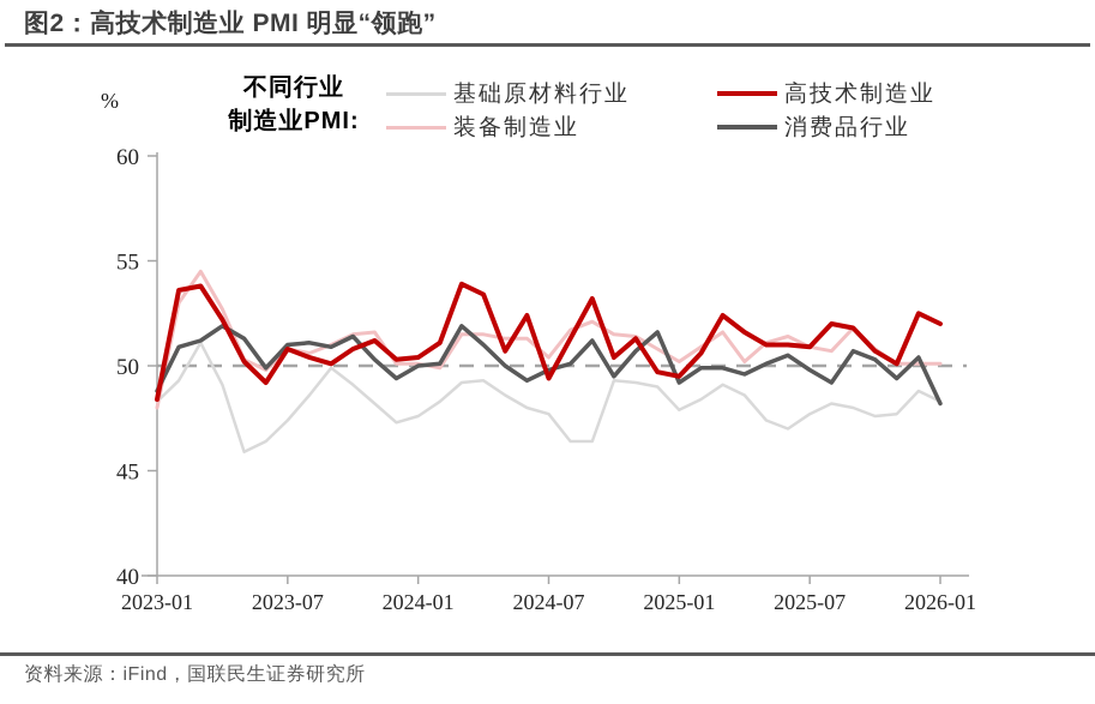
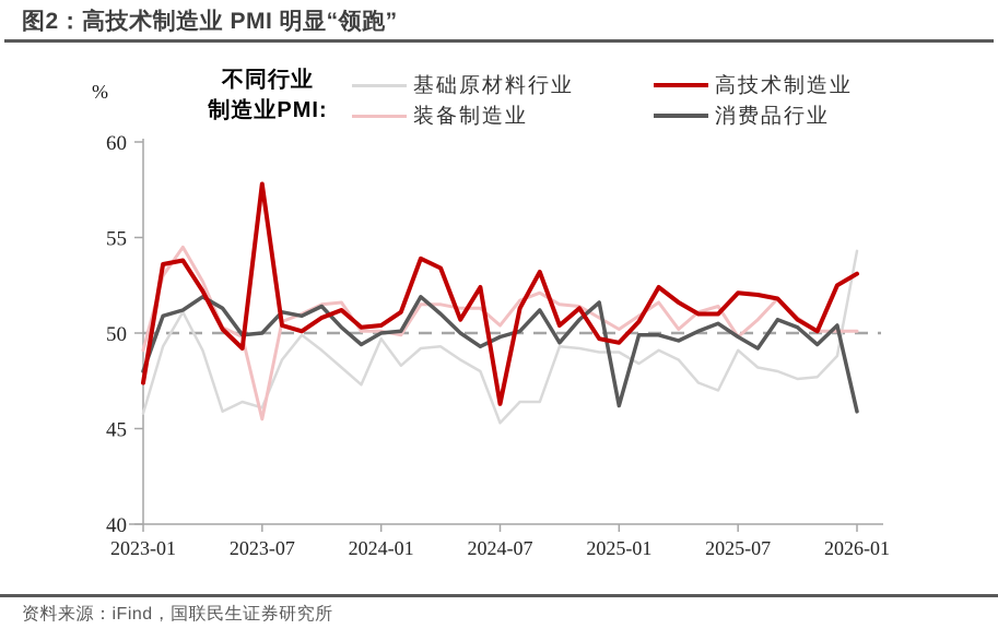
基础原材料行业/2023-01: 48.3 -> 45.8
装备制造业/2023-01: 48.0 -> 49.1
消费品行业/2023-01: 48.8 -> 48.0
高技术制造业/2023-01: 48.4 -> 47.4
基础原材料行业/2023-07: 47.4 -> 46.1
装备制造业/2023-07: 50.8 -> 45.5
消费品行业/2023-07: 51.0 -> 50.0
高技术制造业/2023-07: 50.8 -> 57.8
基础原材料行业/2024-01: 47.6 -> 49.7
基础原材料行业/2024-07: 47.7 -> 45.3
高技术制造业/2024-07: 49.4 -> 46.3
基础原材料行业/2025-01: 47.9 -> 49.0
消费品行业/2025-01: 49.2 -> 46.2
基础原材料行业/2025-07: 47.7 -> 49.1
装备制造业/2025-07: 50.9 -> 49.8
高技术制造业/2025-07: 50.9 -> 52.1
基础原材料行业/2026-01: 48.3 -> 54.3
消费品行业/2026-01: 48.2 -> 45.9
高技术制造业/2026-01: 52.0 -> 53.1
